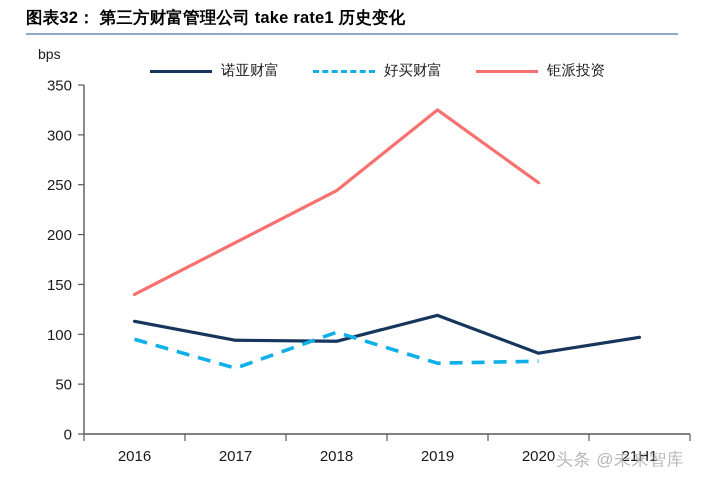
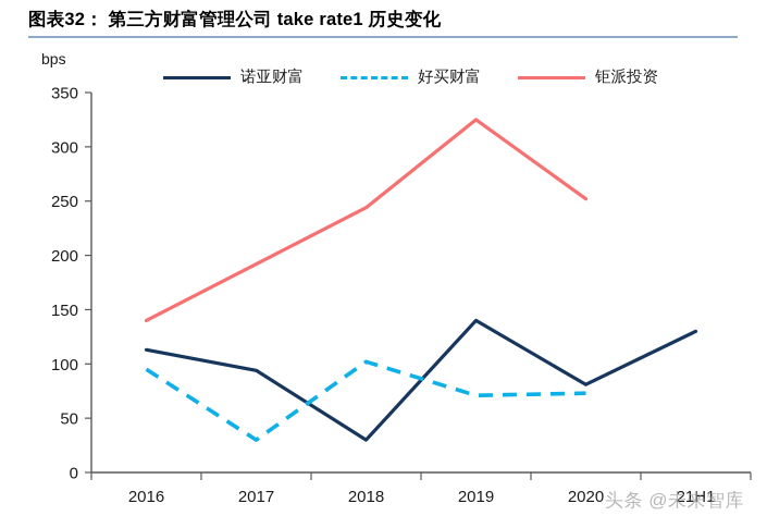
好买财富/2017: 70 -> 30
诺亚财富/2018: 90 -> 30
诺亚财富/2019: 120 -> 140
诺亚财富/21H1: 100 -> 130
